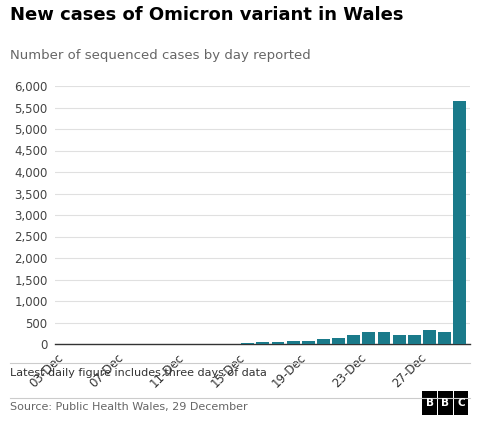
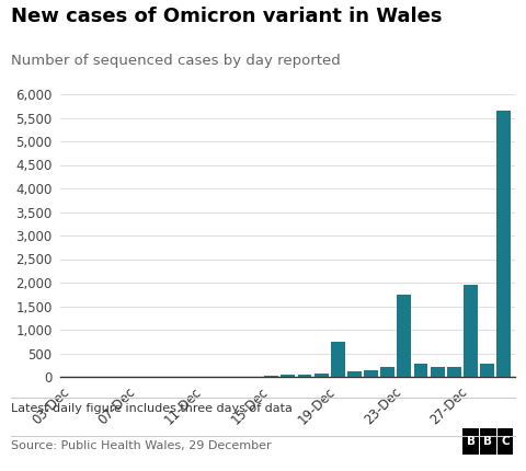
19-Dec: 70 -> 750
23-Dec: 290 -> 1,750
27-Dec: 320 -> 1,950
